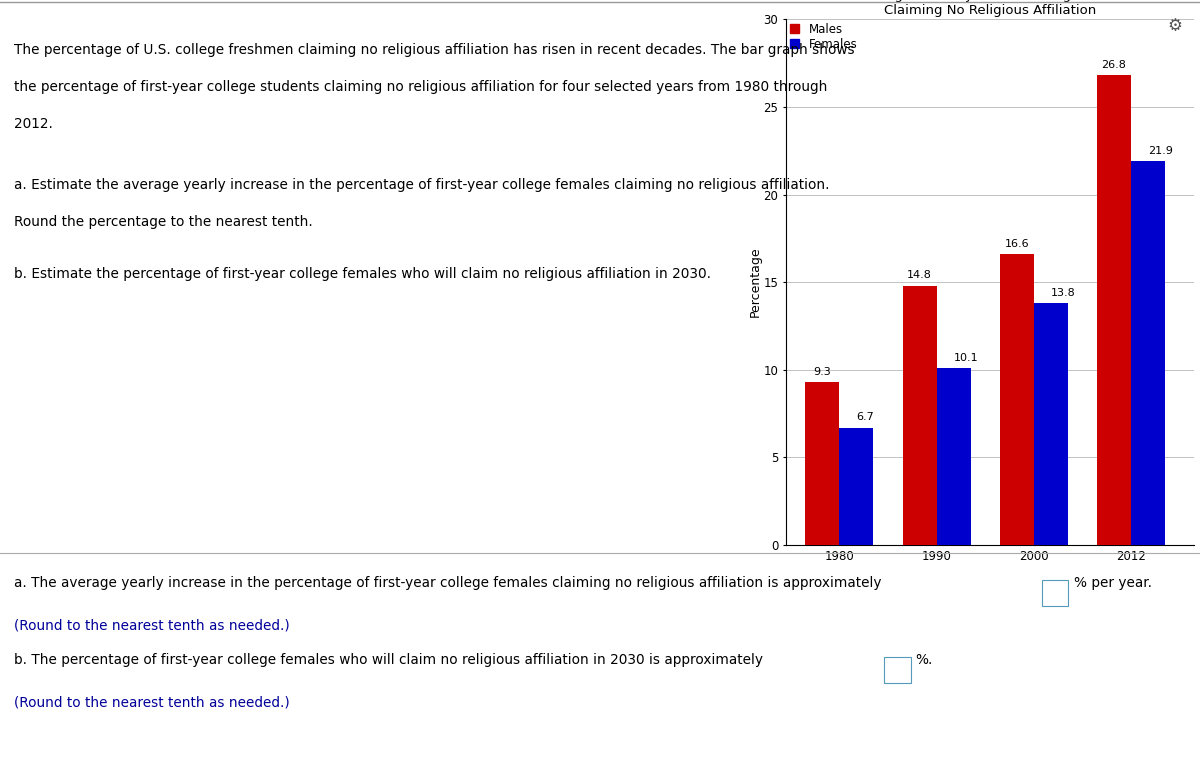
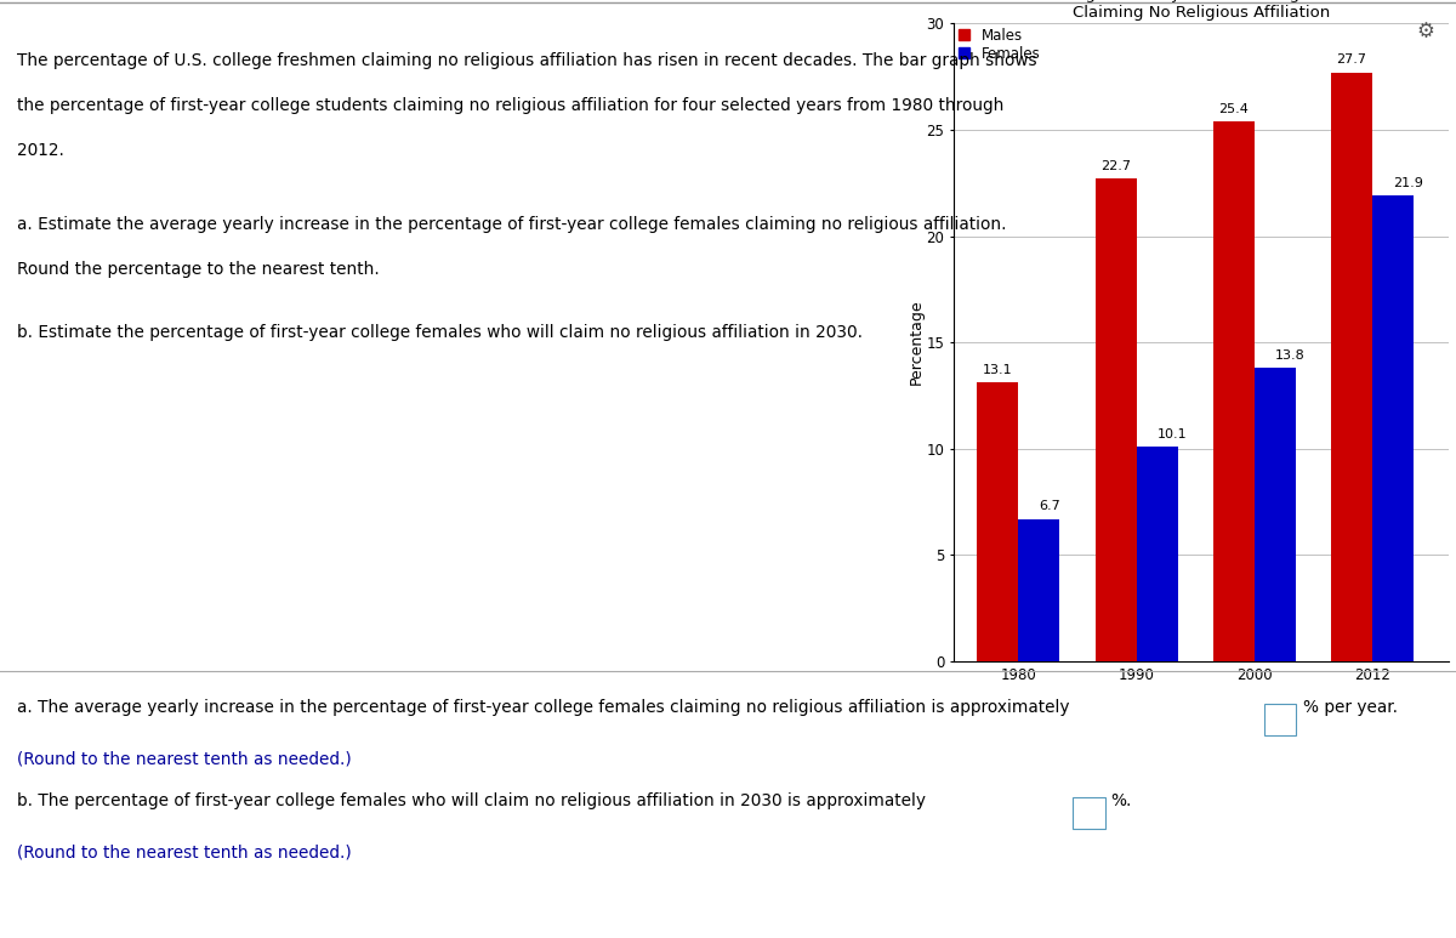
Males/1980: 9.3 -> 13.1
Males/1990: 14.8 -> 22.7
Males/2000: 16.6 -> 25.4
Males/2012: 26.8 -> 27.7
